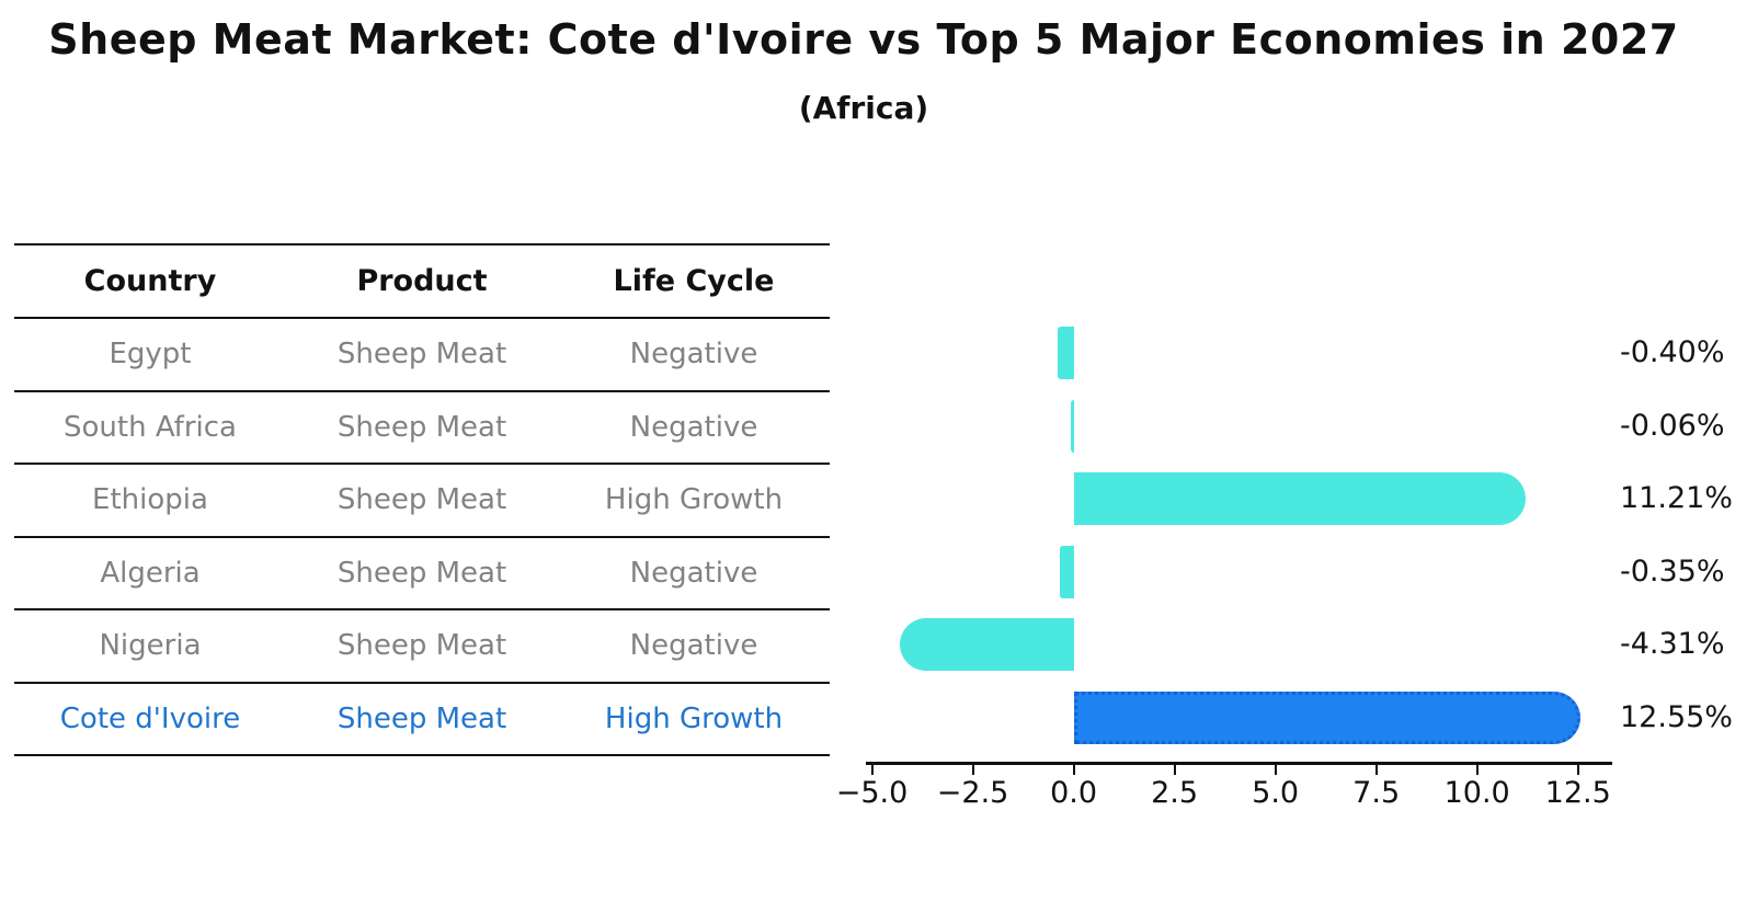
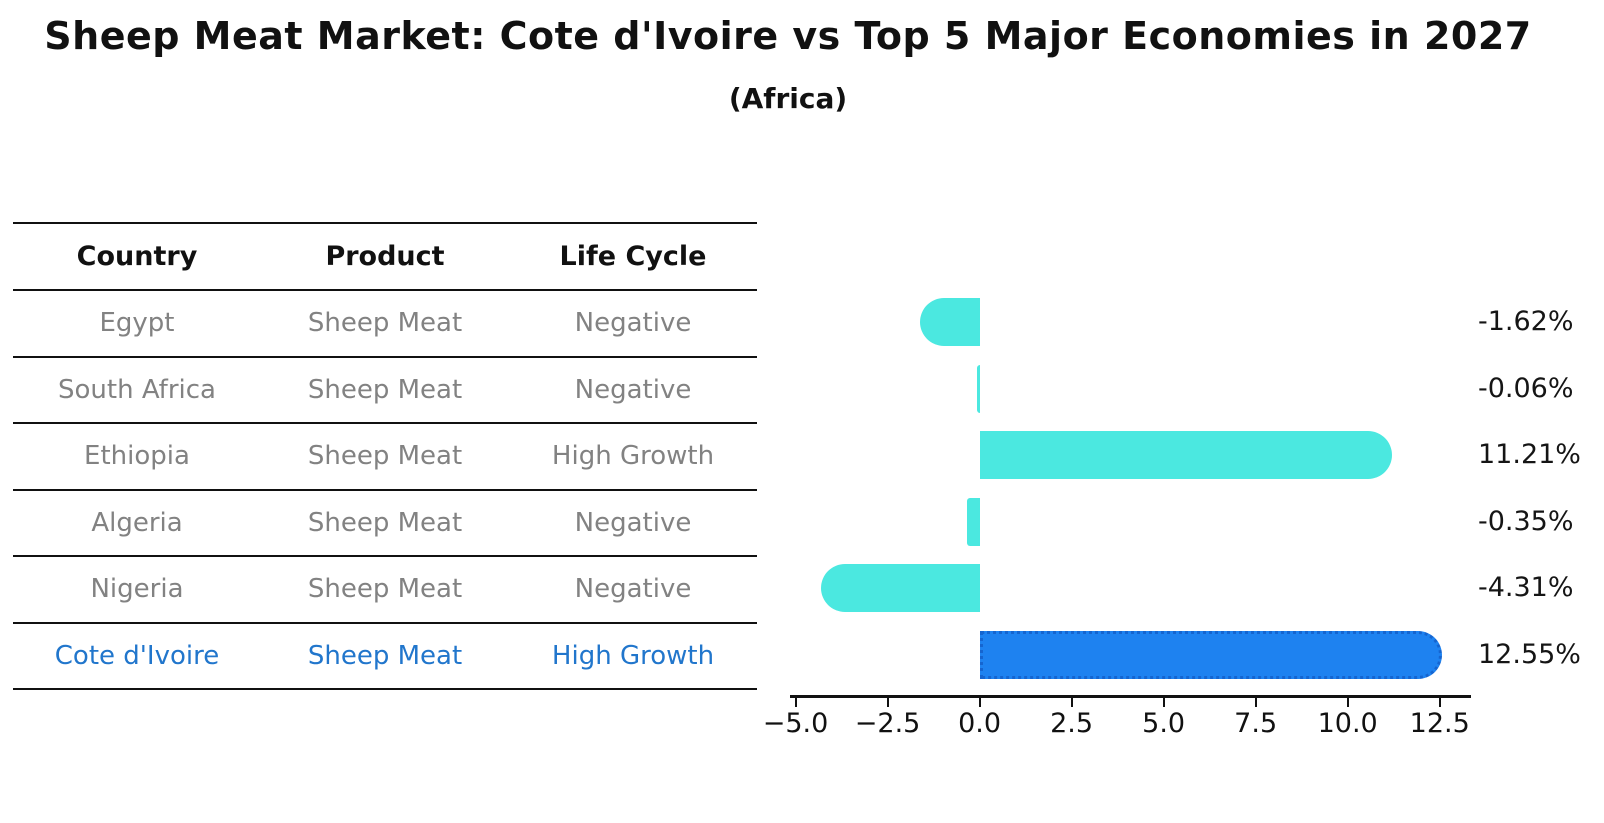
Egypt: -0.40% -> -1.62%
